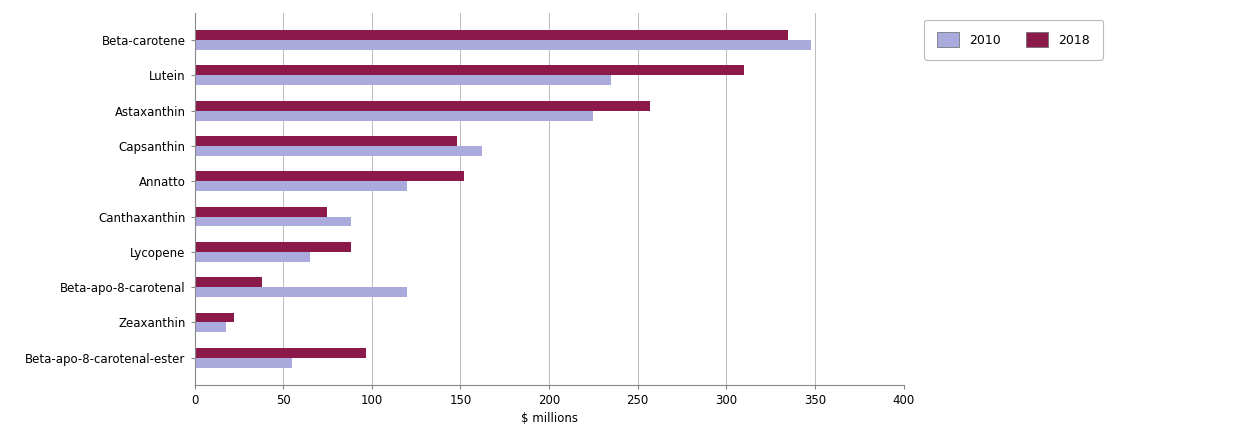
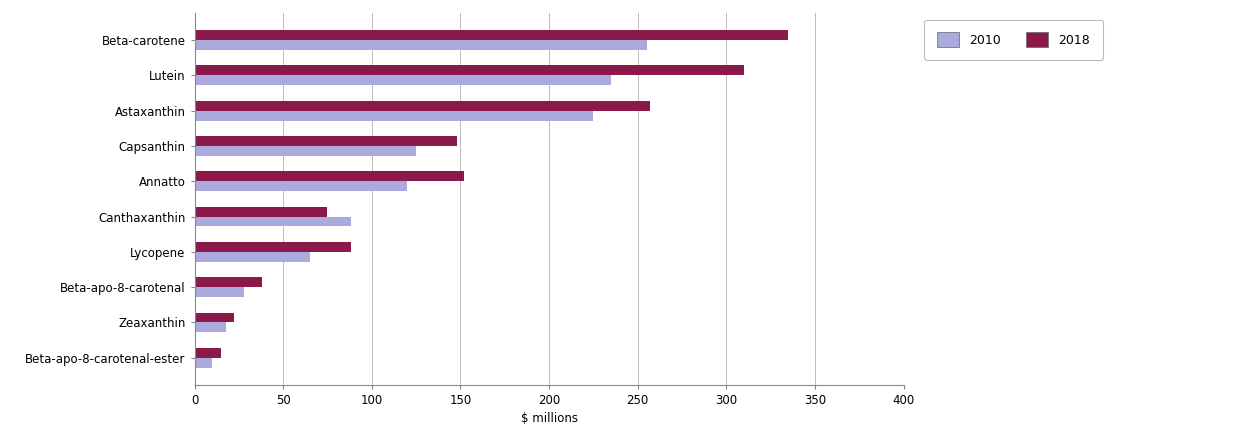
2010/Beta-carotene: 348 -> 255
2010/Capsanthin: 162 -> 125
2010/Beta-apo-8-carotenal: 120 -> 28
2018/Beta-apo-8-carotenal-ester: 97 -> 15
2010/Beta-apo-8-carotenal-ester: 55 -> 10
